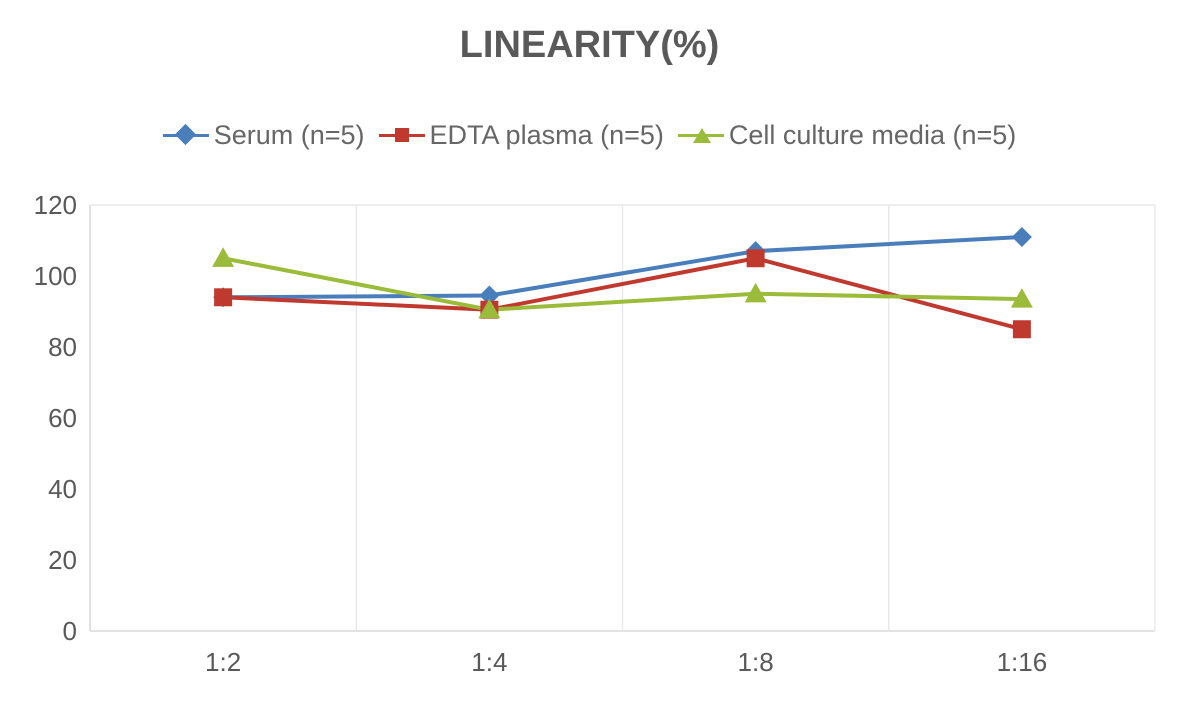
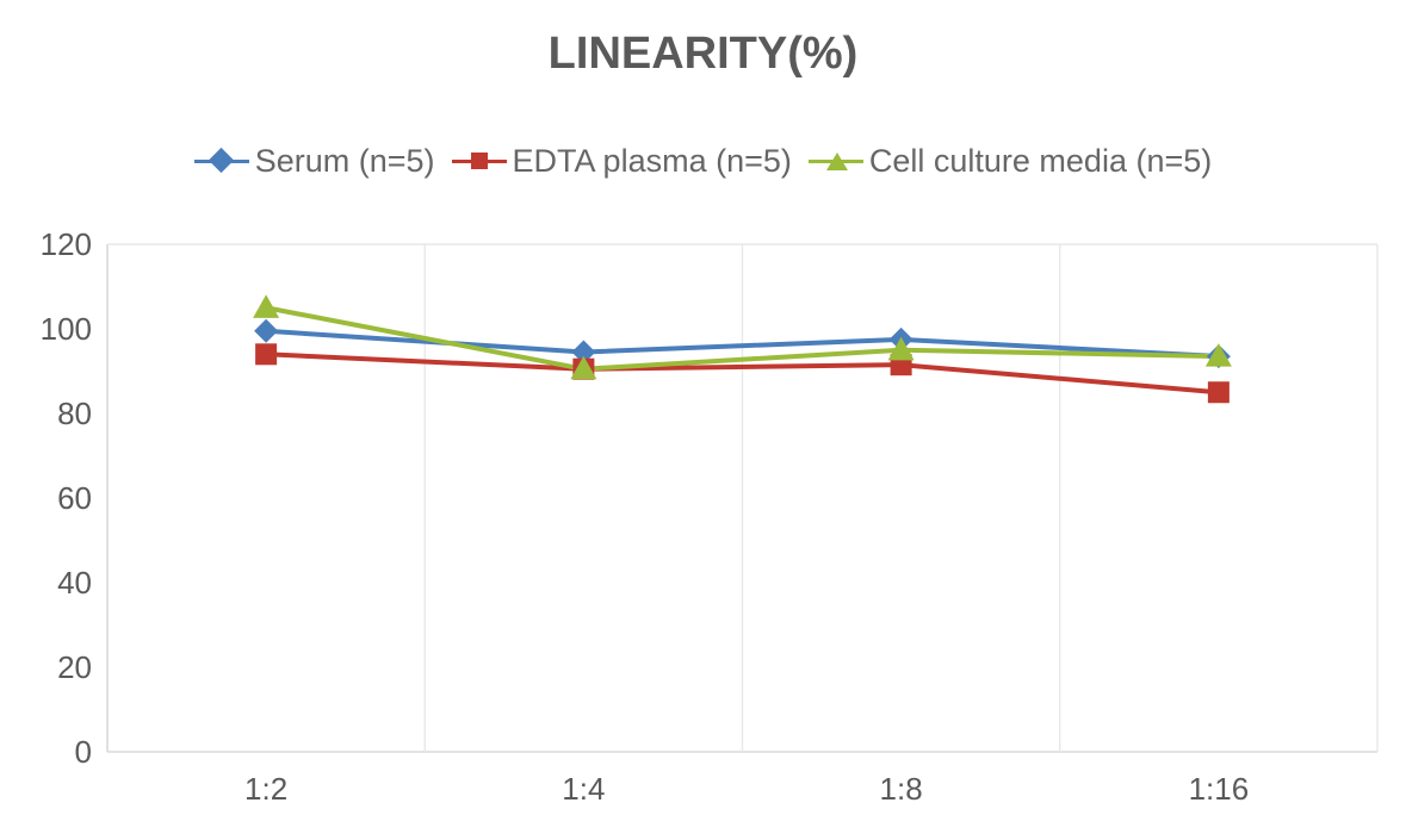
Serum (n=5)/1:2: 94 -> 100
Serum (n=5)/1:8: 107 -> 98
EDTA plasma (n=5)/1:8: 105 -> 92
Serum (n=5)/1:16: 111 -> 94
